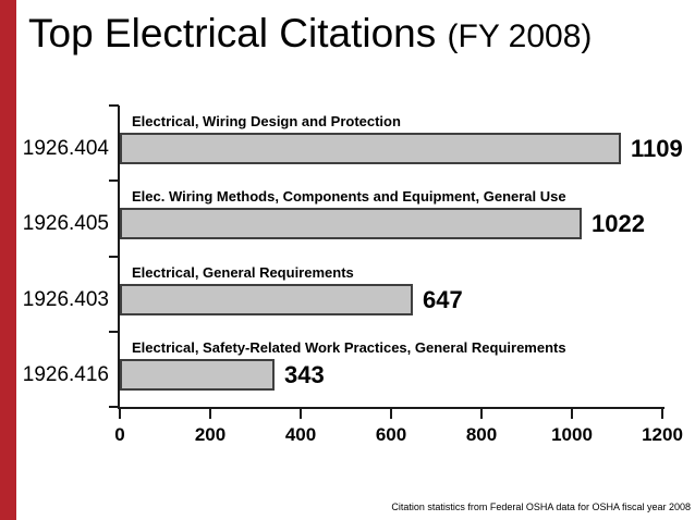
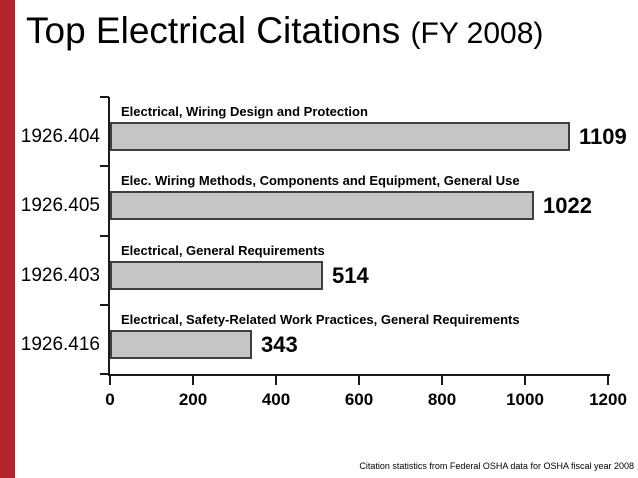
1926.403: 647 -> 514
